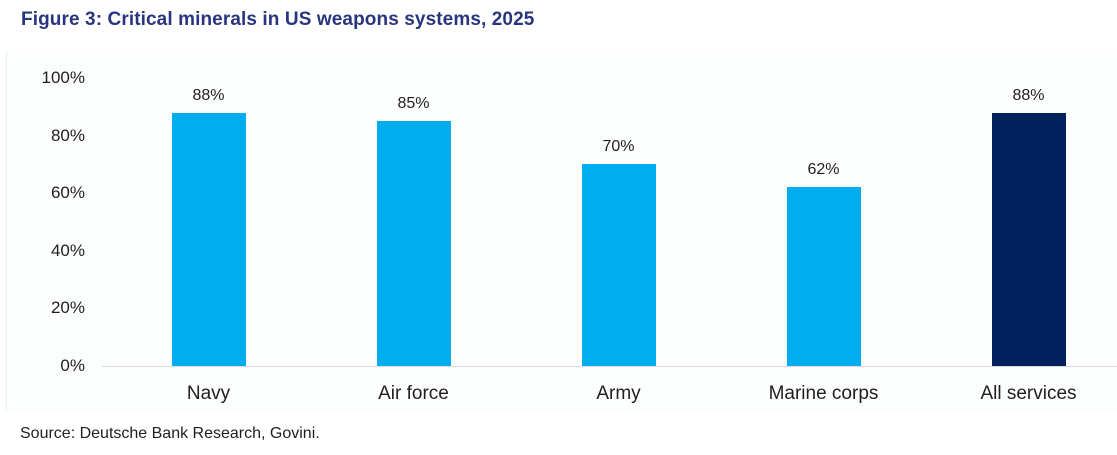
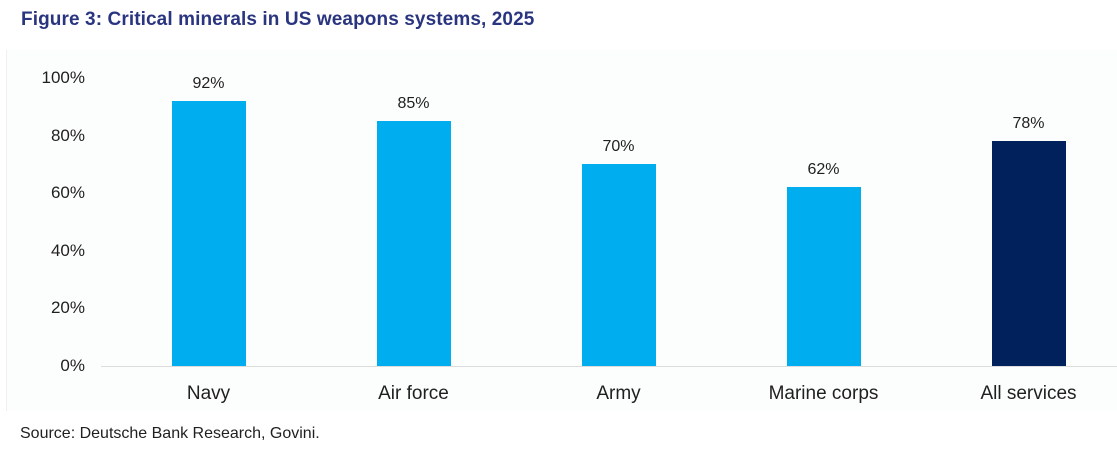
Navy: 88% -> 92%
All services: 88% -> 78%
